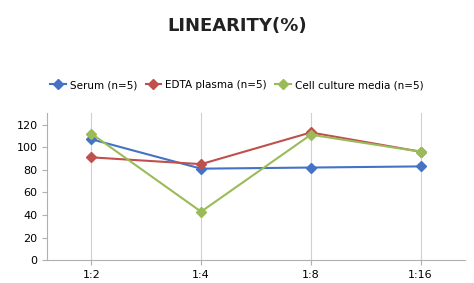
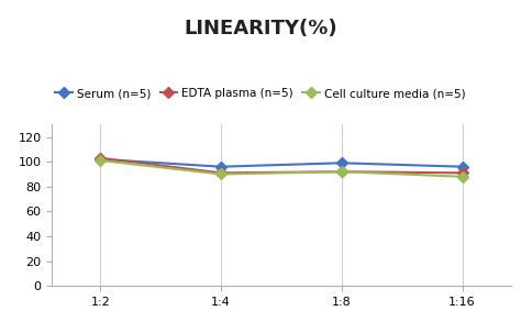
Serum (n=5)/1:2: 107 -> 102
EDTA plasma (n=5)/1:2: 91 -> 103
Cell culture media (n=5)/1:2: 112 -> 101
Serum (n=5)/1:4: 81 -> 96
EDTA plasma (n=5)/1:4: 85 -> 91
Cell culture media (n=5)/1:4: 43 -> 90
Serum (n=5)/1:8: 82 -> 99
EDTA plasma (n=5)/1:8: 113 -> 92
Cell culture media (n=5)/1:8: 111 -> 92
Serum (n=5)/1:16: 83 -> 96
EDTA plasma (n=5)/1:16: 96 -> 91
Cell culture media (n=5)/1:16: 96 -> 88
